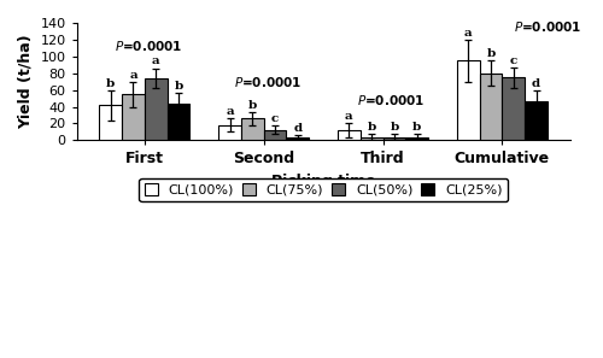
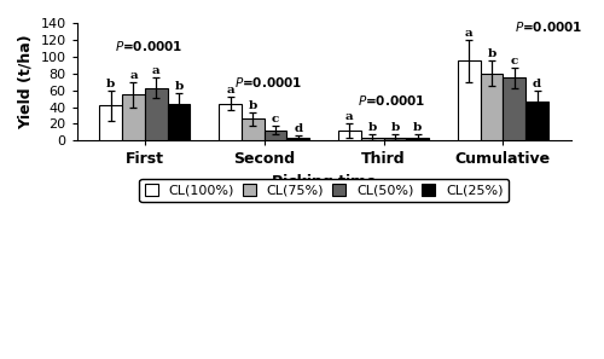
CL(50%)/First: 74 -> 63
CL(100%)/Second: 18 -> 44
